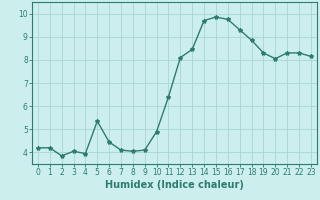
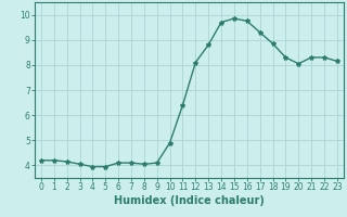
2: 3.85 -> 4.15
5: 5.35 -> 3.95
6: 4.45 -> 4.10
13: 8.45 -> 8.80
